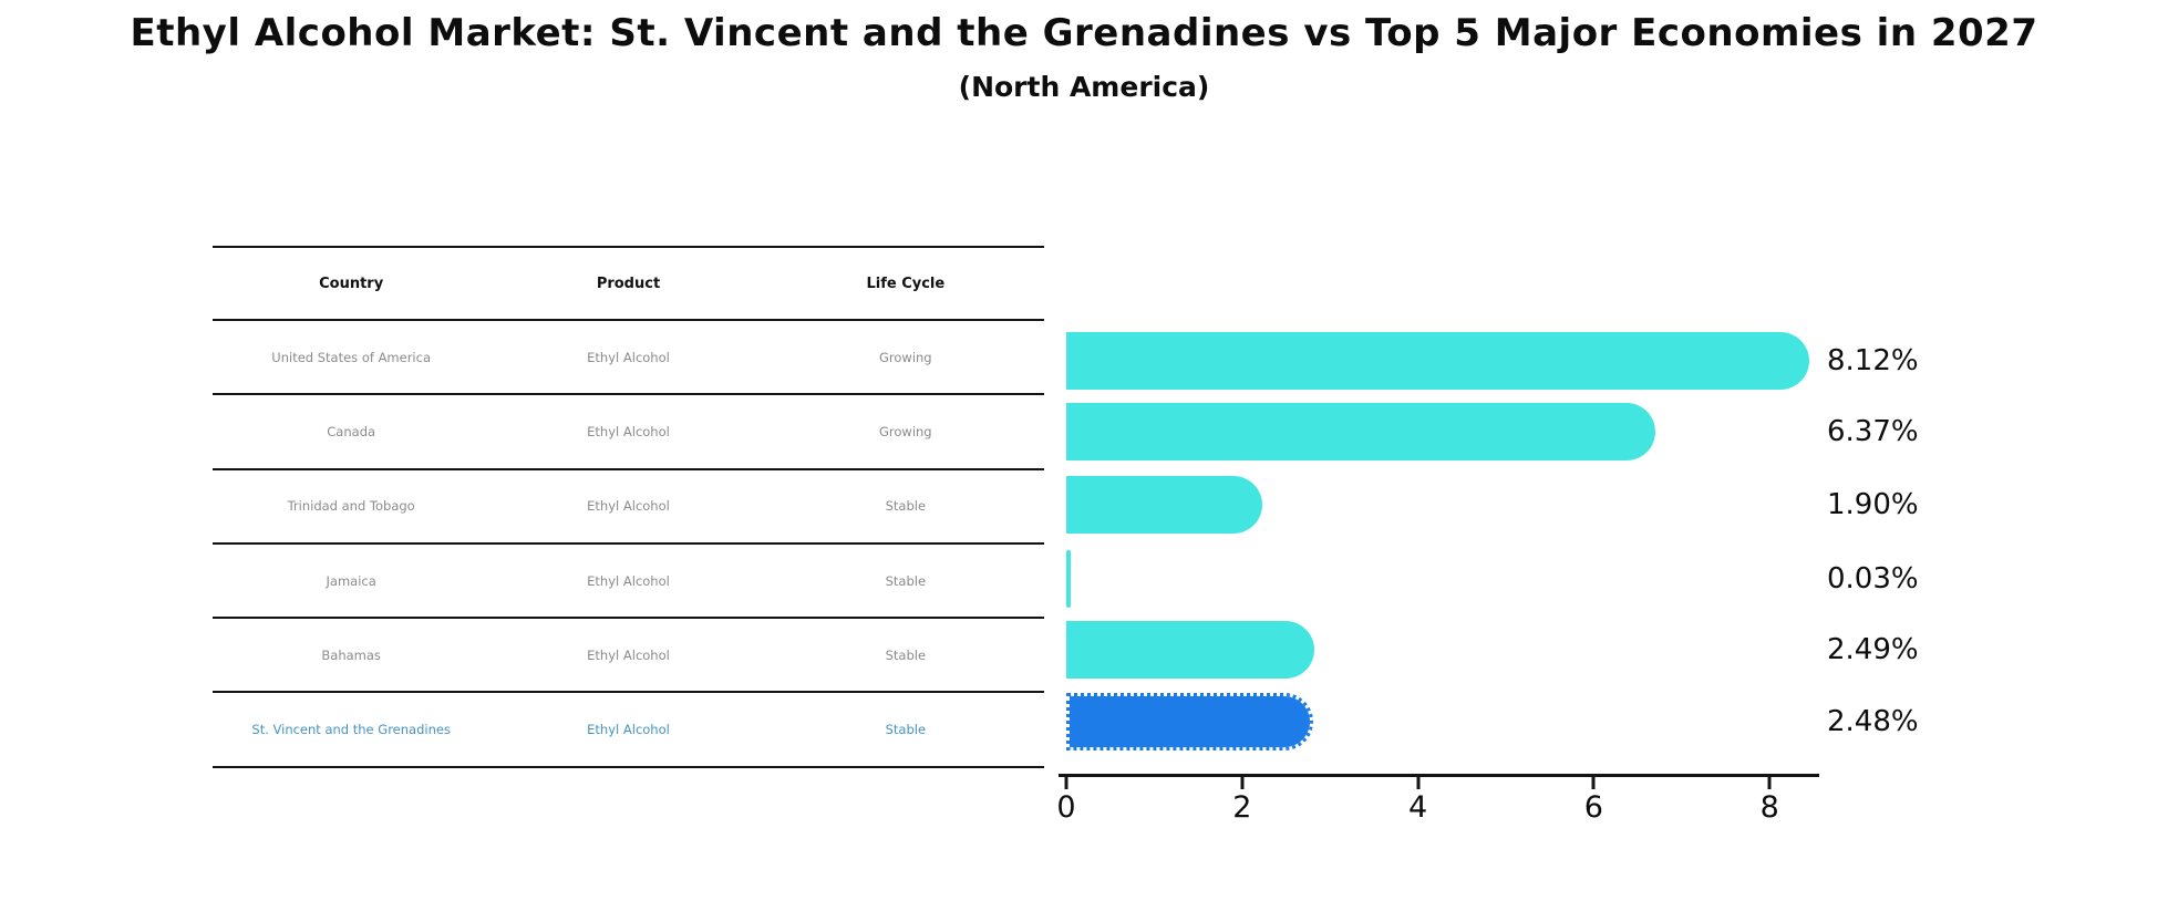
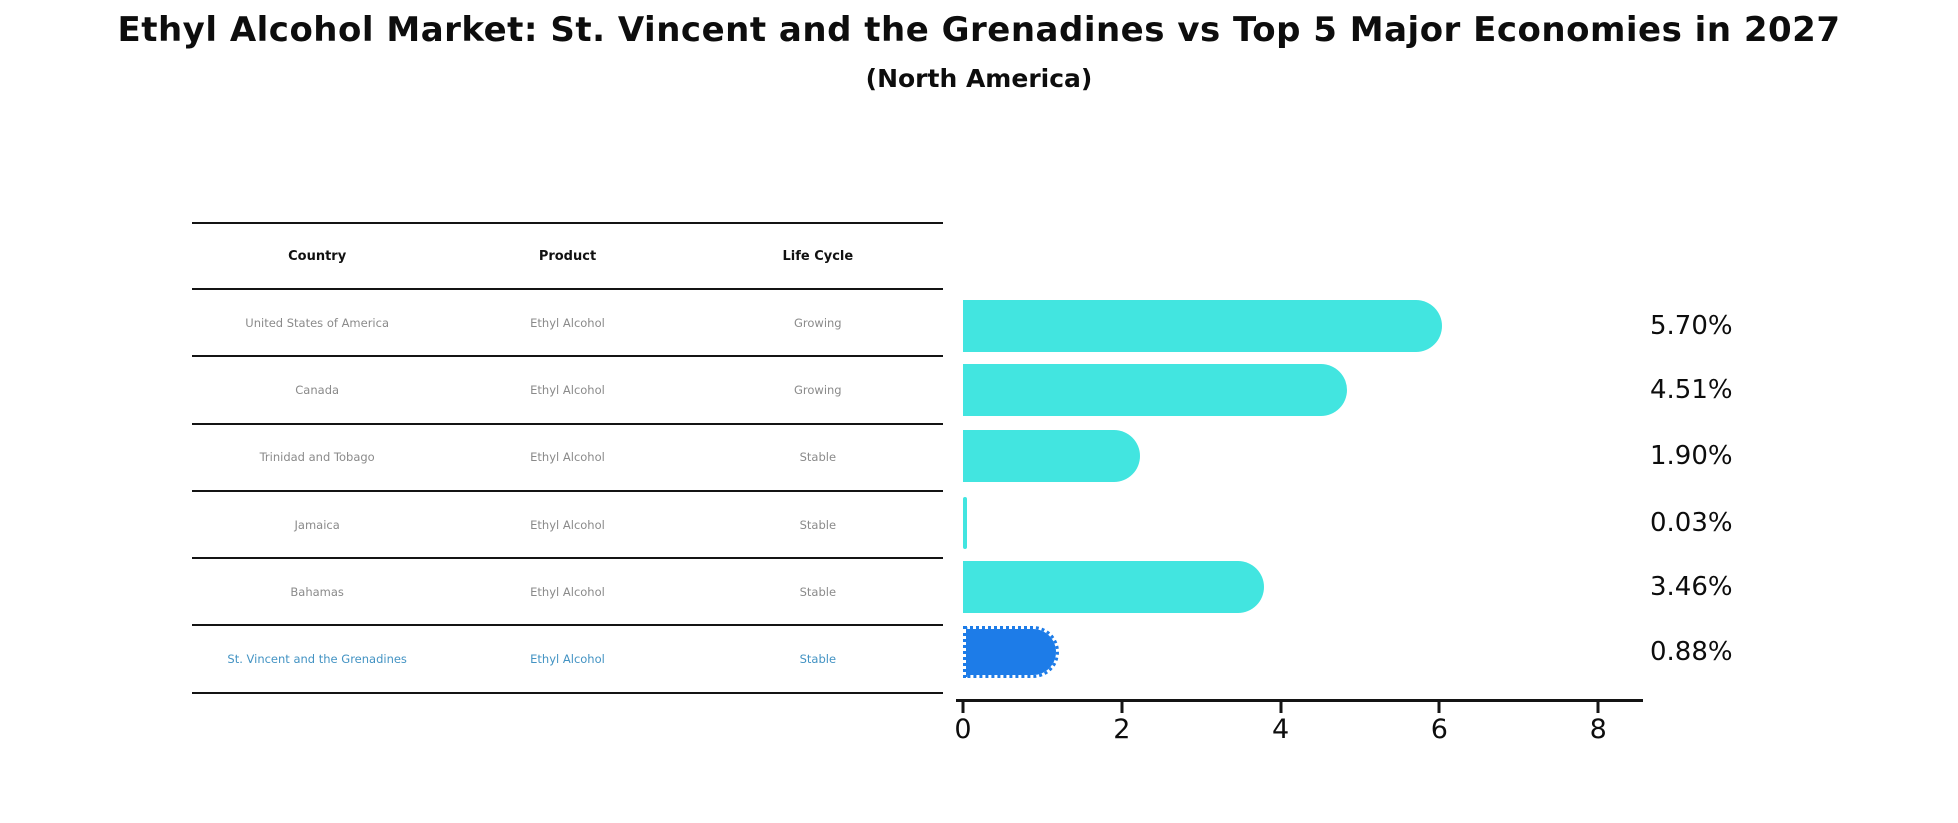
United States of America: 8.12% -> 5.70%
Canada: 6.37% -> 4.51%
Bahamas: 2.49% -> 3.46%
St. Vincent and the Grenadines: 2.48% -> 0.88%
